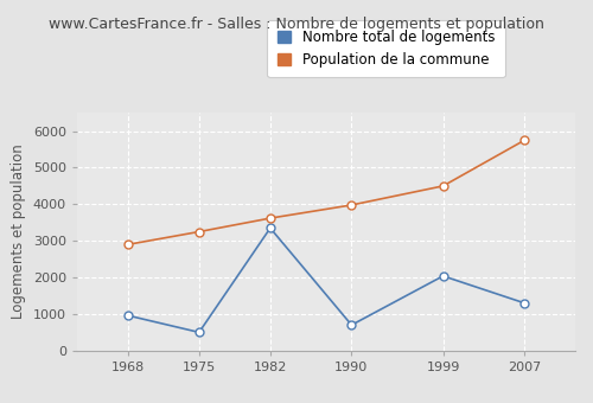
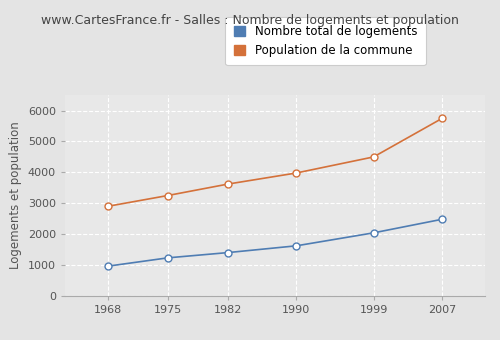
Nombre total de logements/1975: 500 -> 1230
Nombre total de logements/1982: 3350 -> 1400
Nombre total de logements/1990: 700 -> 1620
Nombre total de logements/2007: 1300 -> 2480
